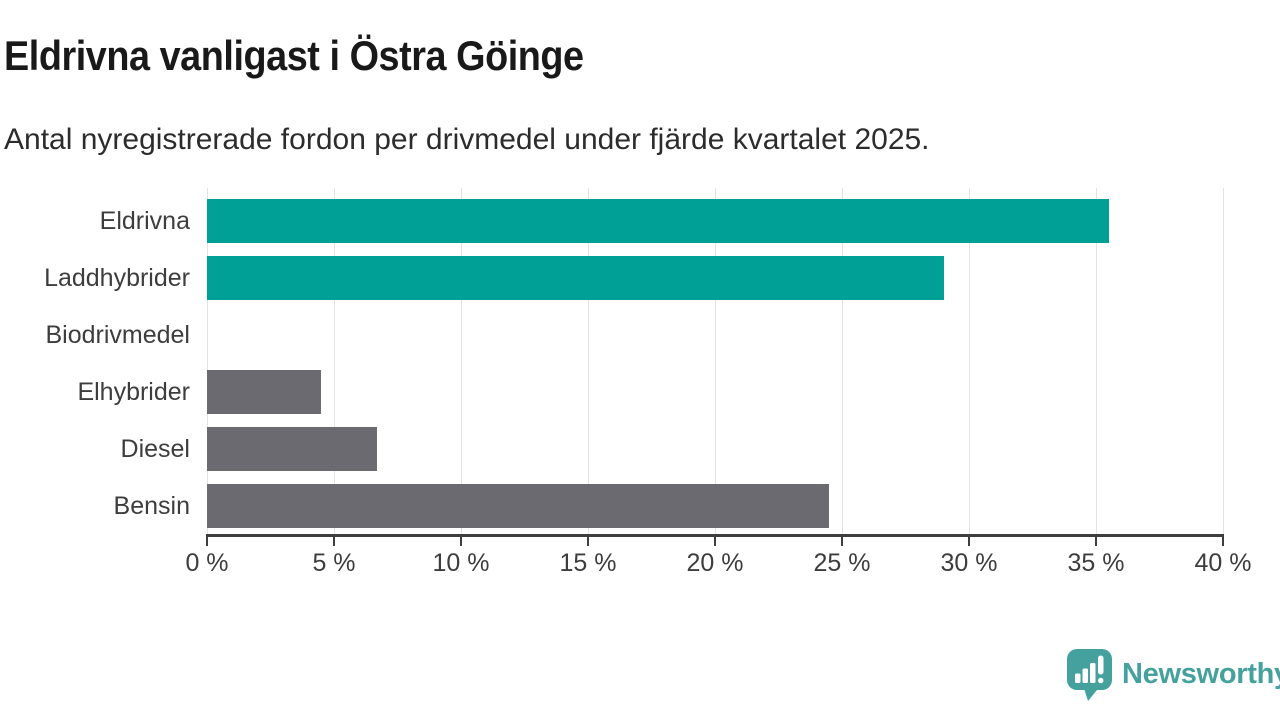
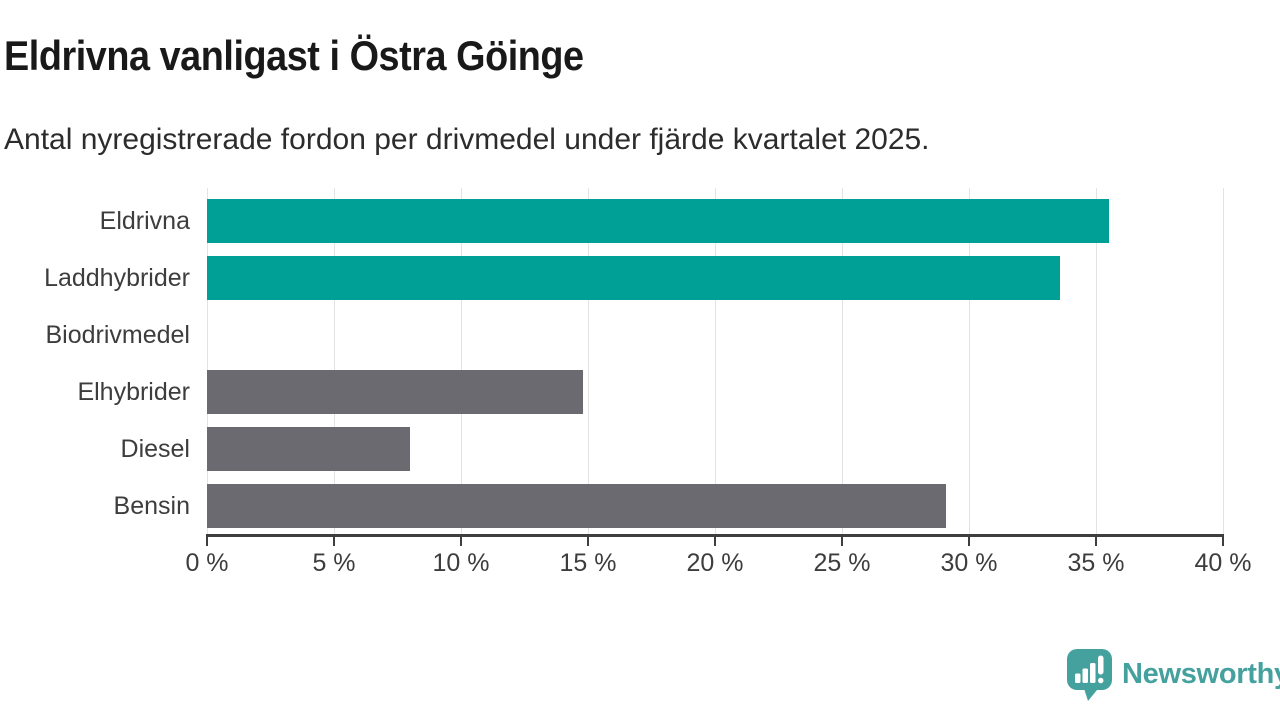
Laddhybrider: 29.0% -> 33.6%
Elhybrider: 4.5% -> 14.8%
Diesel: 6.7% -> 8.0%
Bensin: 24.5% -> 29.1%
